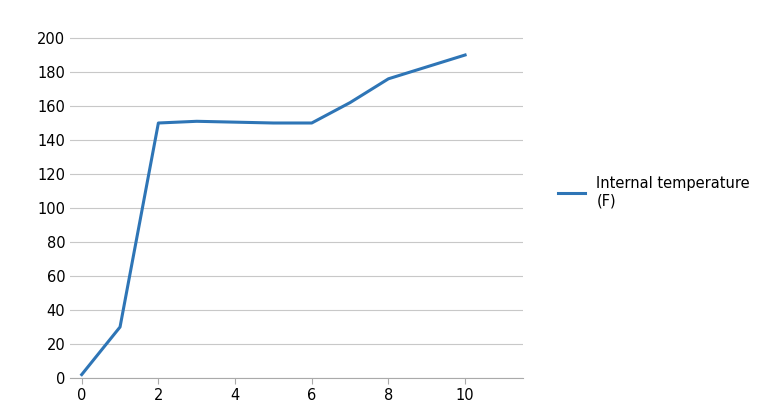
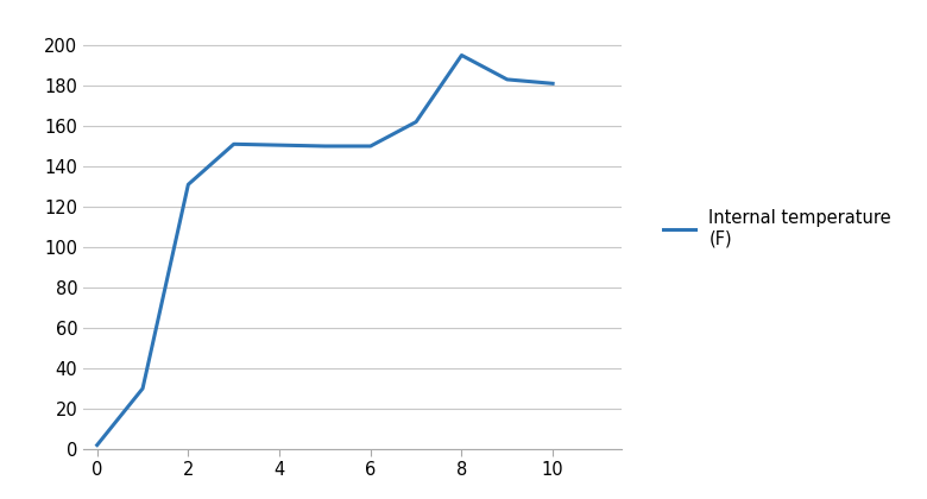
2: 150 -> 131
8: 176 -> 195
10: 190 -> 181
